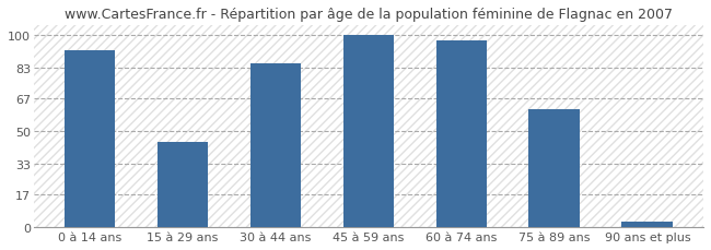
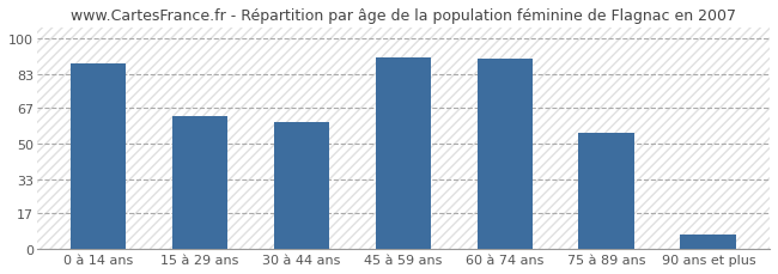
0 à 14 ans: 92 -> 88
15 à 29 ans: 44 -> 63
30 à 44 ans: 85 -> 60
45 à 59 ans: 100 -> 91
60 à 74 ans: 97 -> 90
75 à 89 ans: 61 -> 55
90 ans et plus: 3 -> 7
